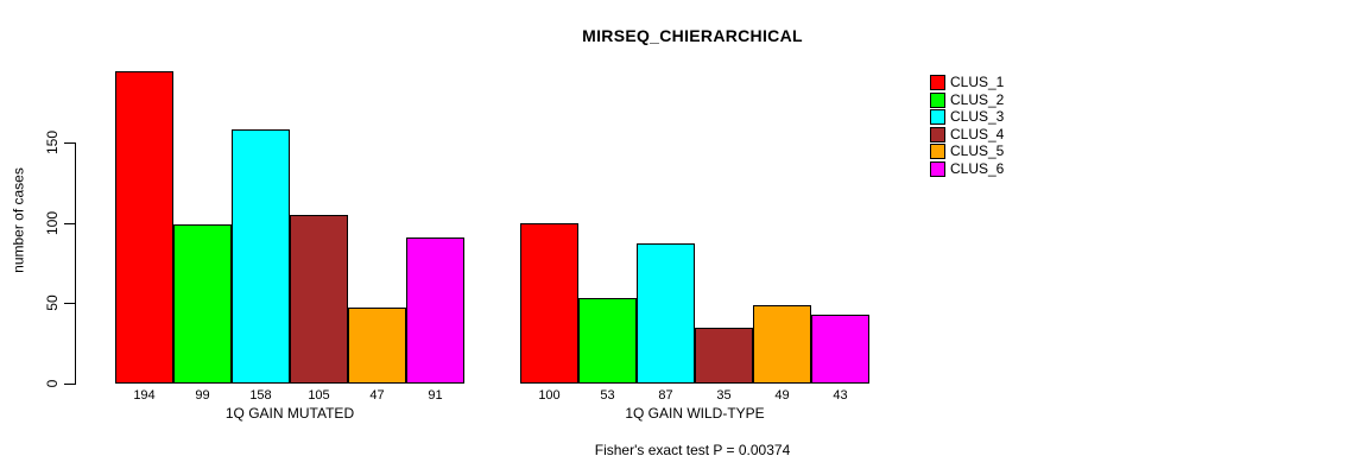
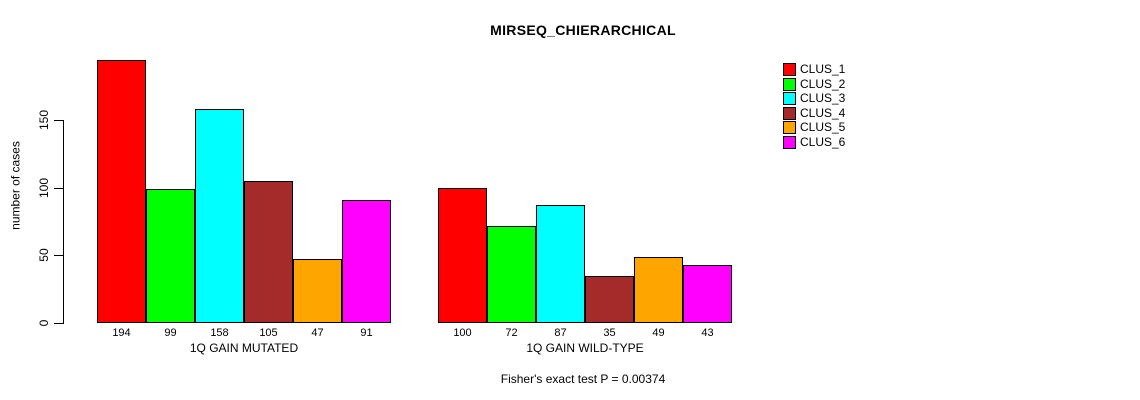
CLUS_2/1Q GAIN WILD-TYPE: 53 -> 72
